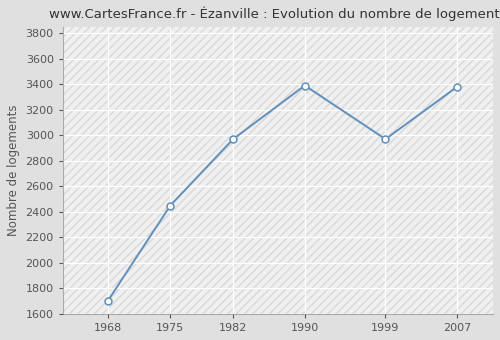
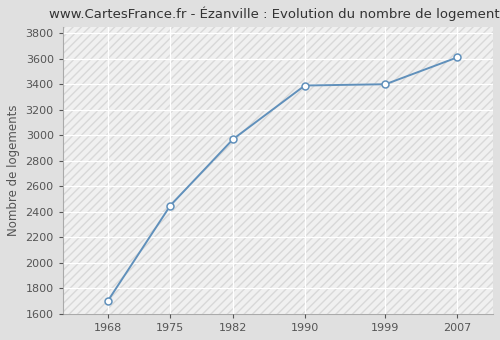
1999: 2970 -> 3400
2007: 3380 -> 3610
